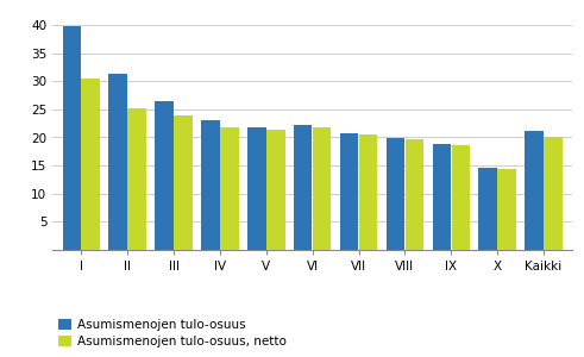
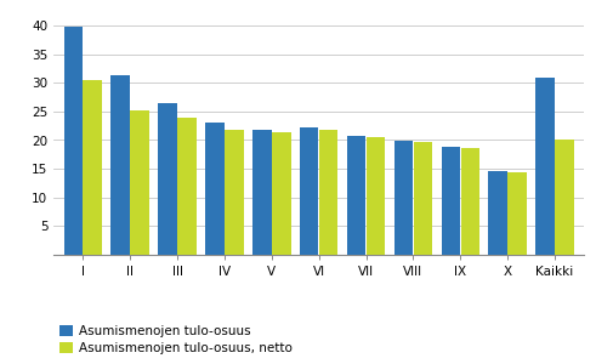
Asumismenojen tulo-osuus/Kaikki: 21.2 -> 31.0
